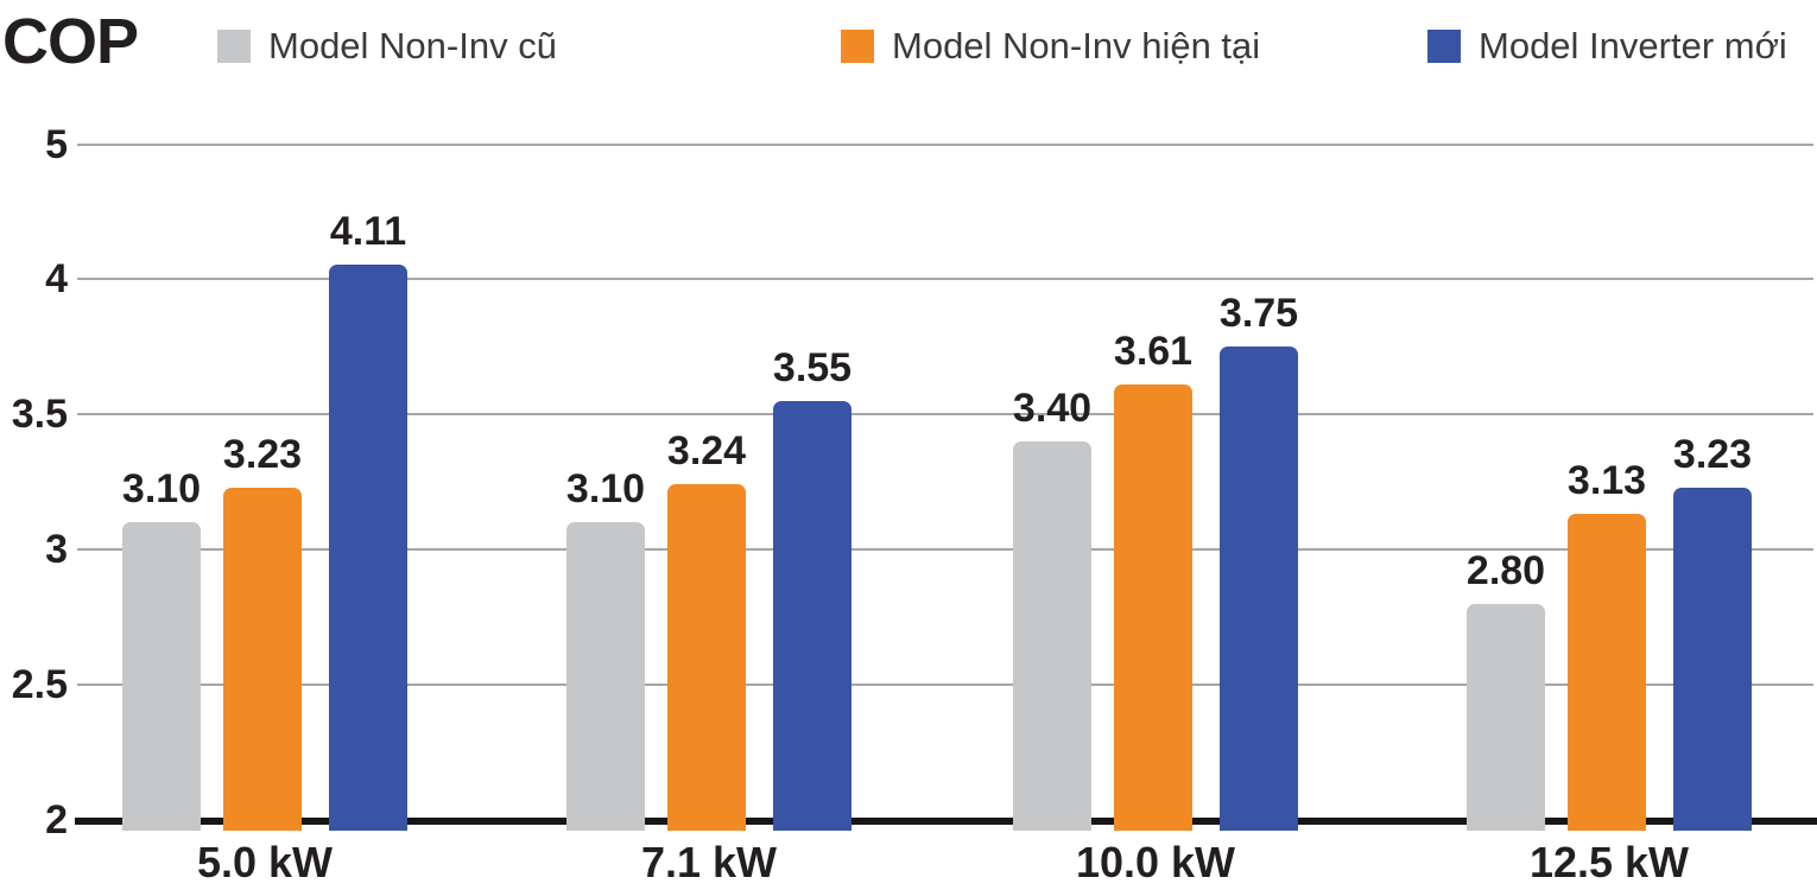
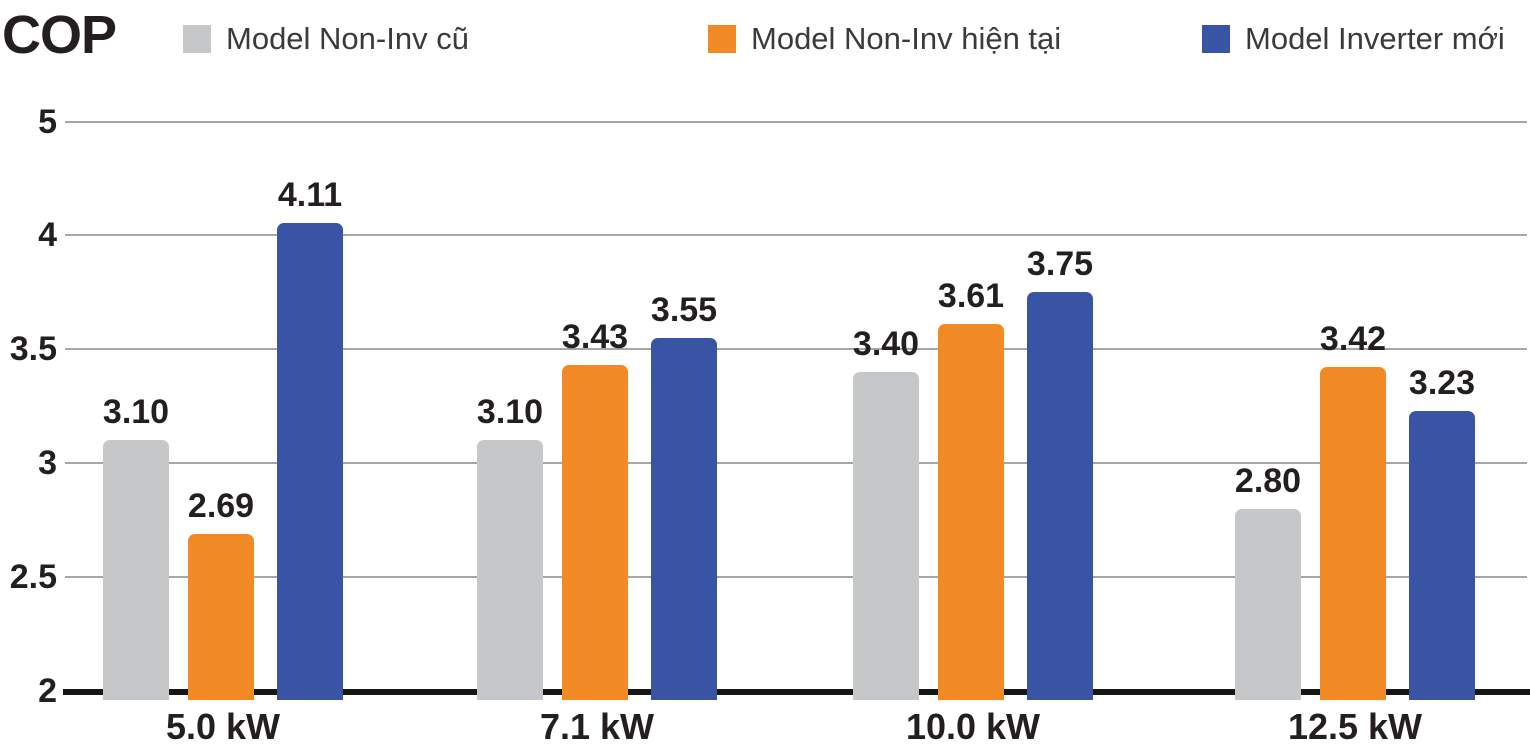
Model Non-Inv hiện tại/5.0 kW: 3.23 -> 2.69
Model Non-Inv hiện tại/7.1 kW: 3.24 -> 3.43
Model Non-Inv hiện tại/12.5 kW: 3.13 -> 3.42
